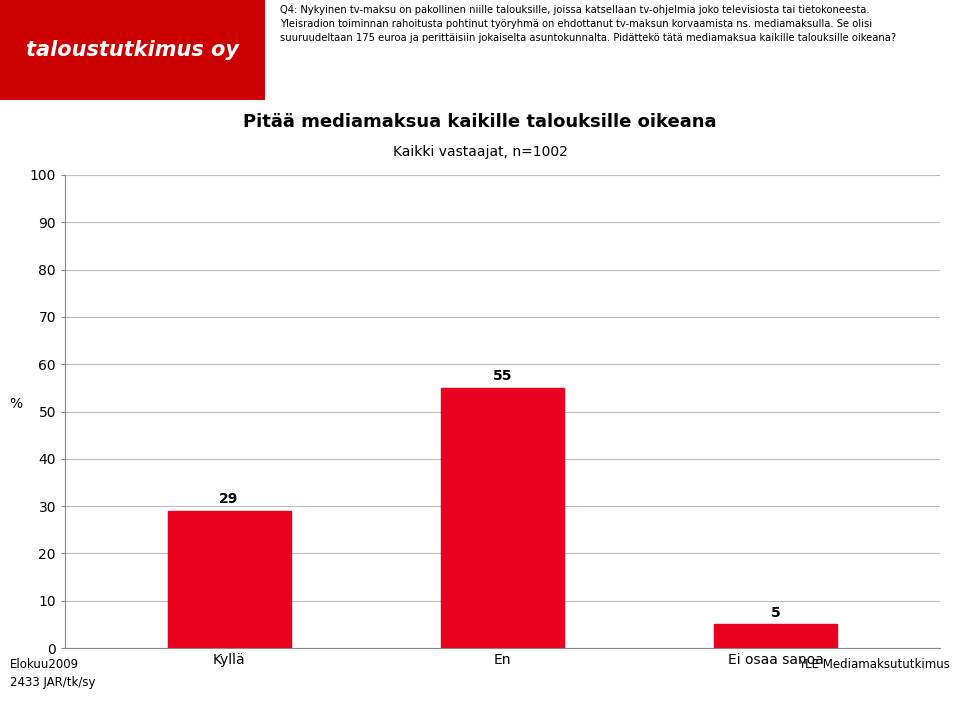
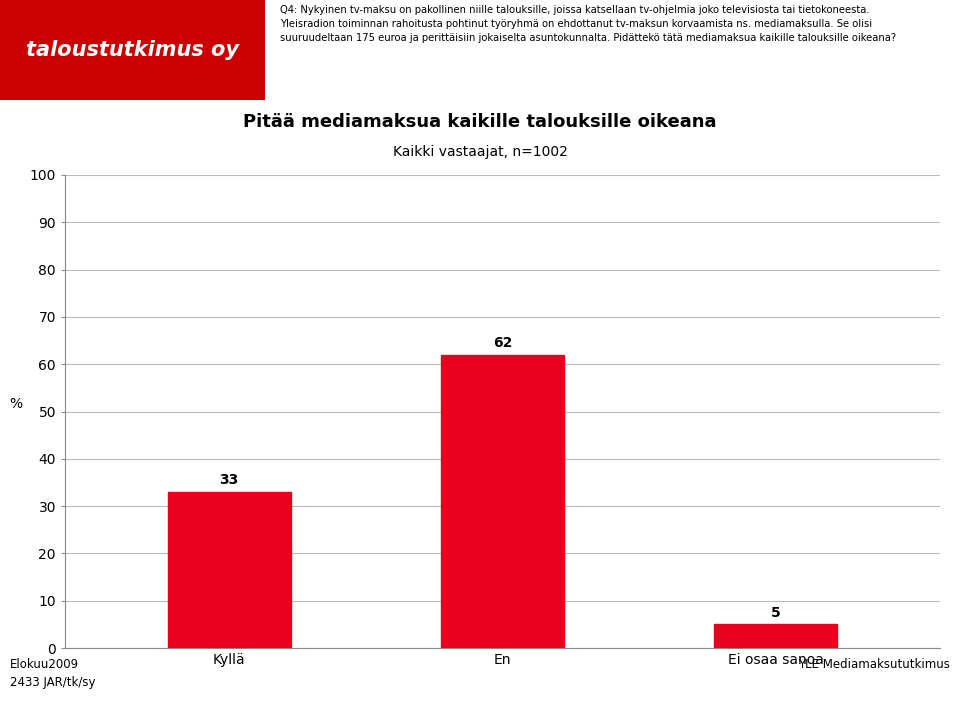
Kyllä: 29 -> 33
En: 55 -> 62
